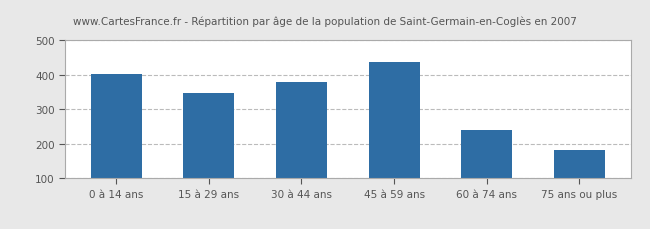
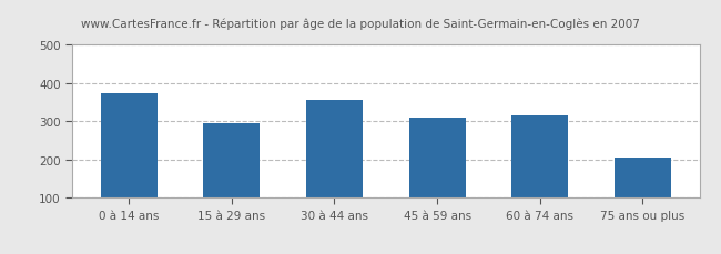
0 à 14 ans: 403 -> 375
15 à 29 ans: 348 -> 295
30 à 44 ans: 380 -> 355
45 à 59 ans: 438 -> 310
60 à 74 ans: 240 -> 315
75 ans ou plus: 181 -> 205
